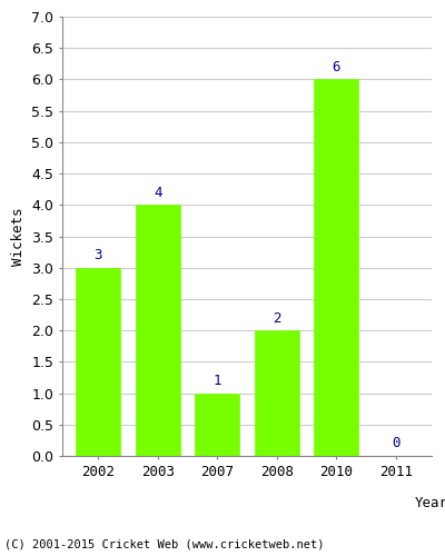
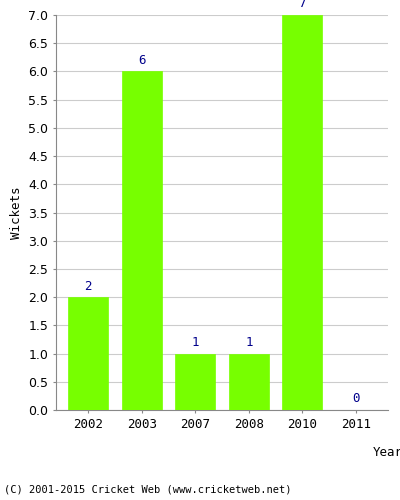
2002: 3 -> 2
2003: 4 -> 6
2008: 2 -> 1
2010: 6 -> 7
